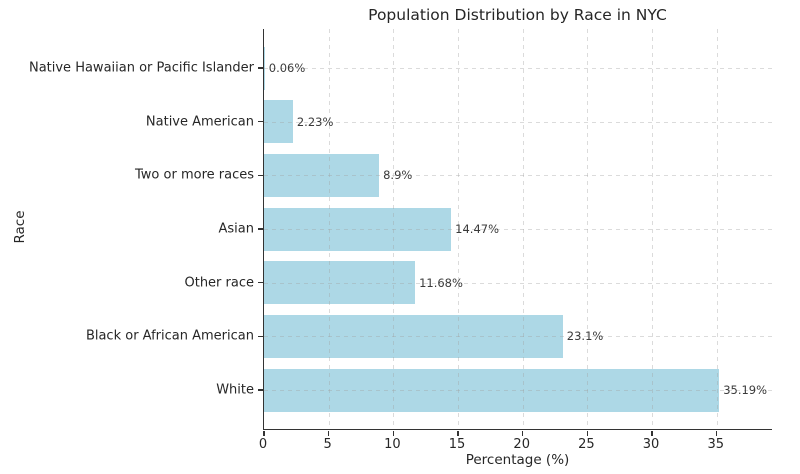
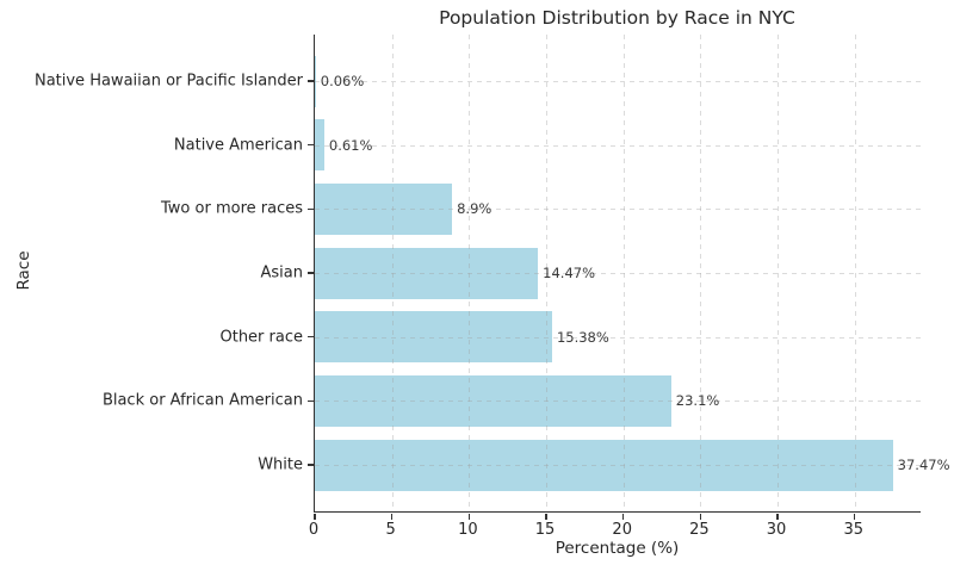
Native American: 2.23% -> 0.61%
Other race: 11.68% -> 15.38%
White: 35.19% -> 37.47%
